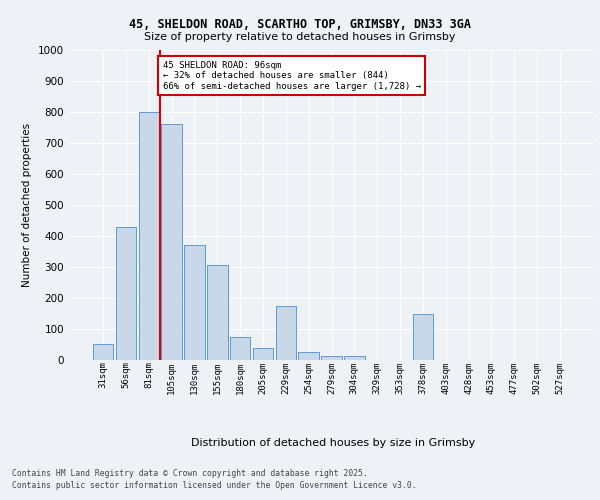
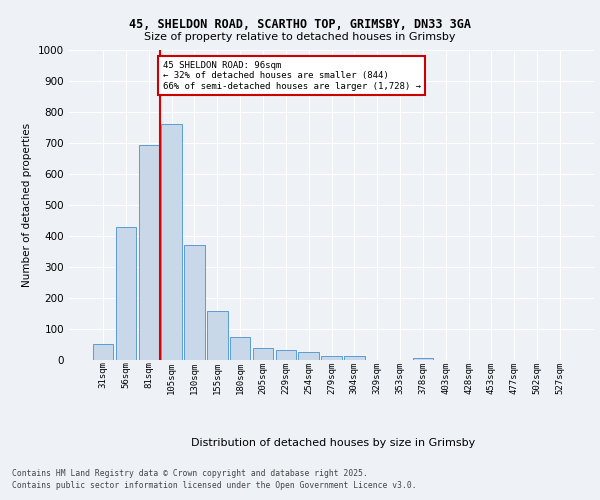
81sqm: 800 -> 695
155sqm: 305 -> 158
229sqm: 175 -> 33
378sqm: 150 -> 5
